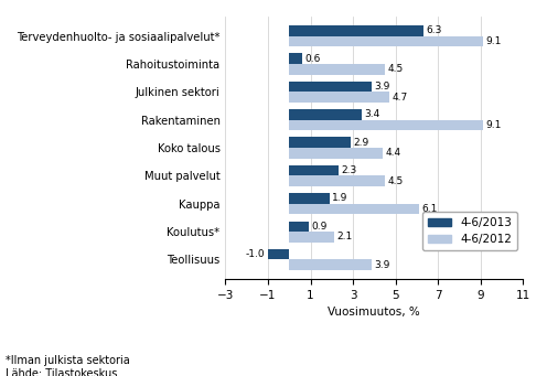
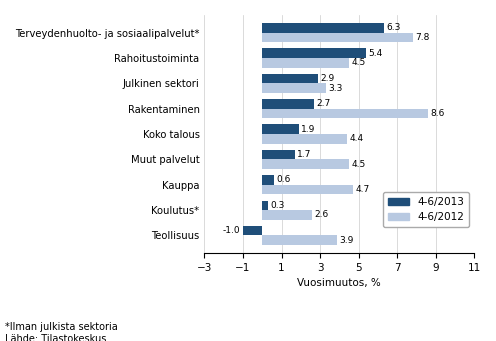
4-6/2012/Terveydenhuolto- ja sosiaalipalvelut*: 9.1 -> 7.8
4-6/2013/Rahoitustoiminta: 0.6 -> 5.4
4-6/2013/Julkinen sektori: 3.9 -> 2.9
4-6/2012/Julkinen sektori: 4.7 -> 3.3
4-6/2013/Rakentaminen: 3.4 -> 2.7
4-6/2012/Rakentaminen: 9.1 -> 8.6
4-6/2013/Koko talous: 2.9 -> 1.9
4-6/2013/Muut palvelut: 2.3 -> 1.7
4-6/2013/Kauppa: 1.9 -> 0.6
4-6/2012/Kauppa: 6.1 -> 4.7
4-6/2013/Koulutus*: 0.9 -> 0.3
4-6/2012/Koulutus*: 2.1 -> 2.6
